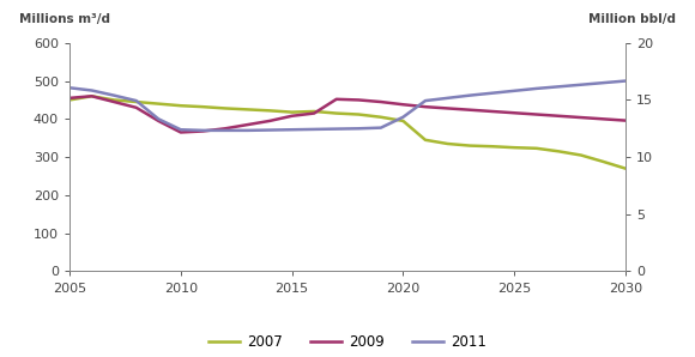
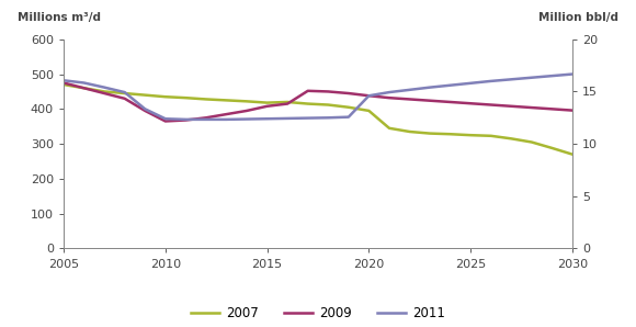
2007/2005: 450 -> 470
2009/2005: 455 -> 475
2011/2020: 405 -> 438
